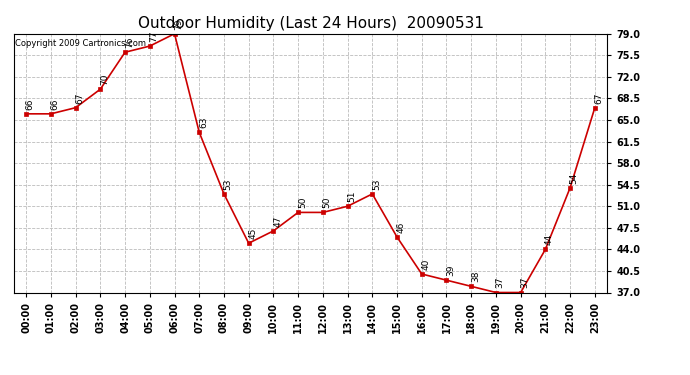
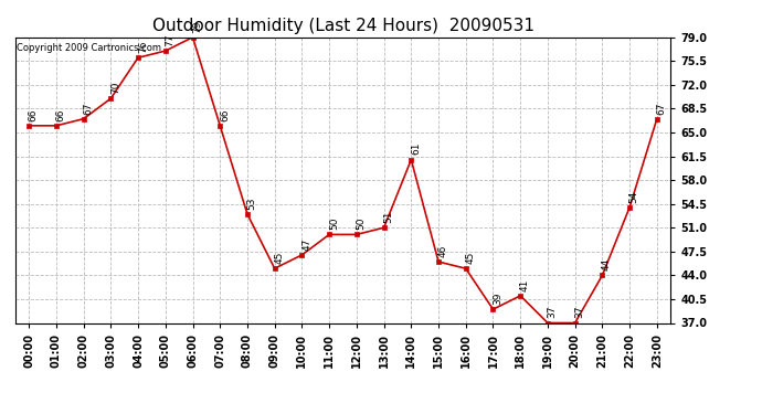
07:00: 63 -> 66
14:00: 53 -> 61
16:00: 40 -> 45
18:00: 38 -> 41
